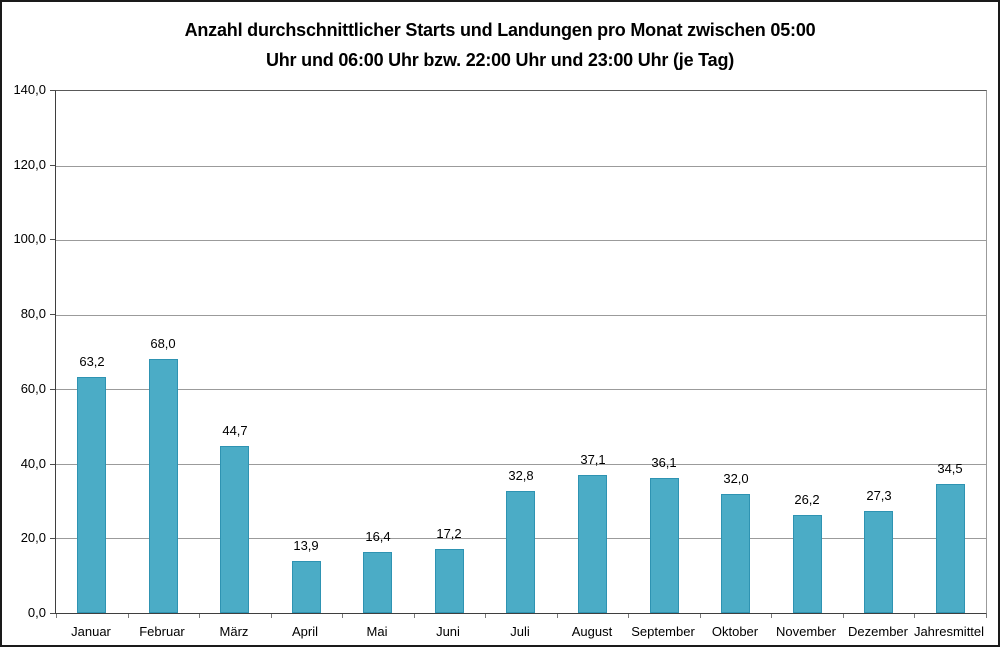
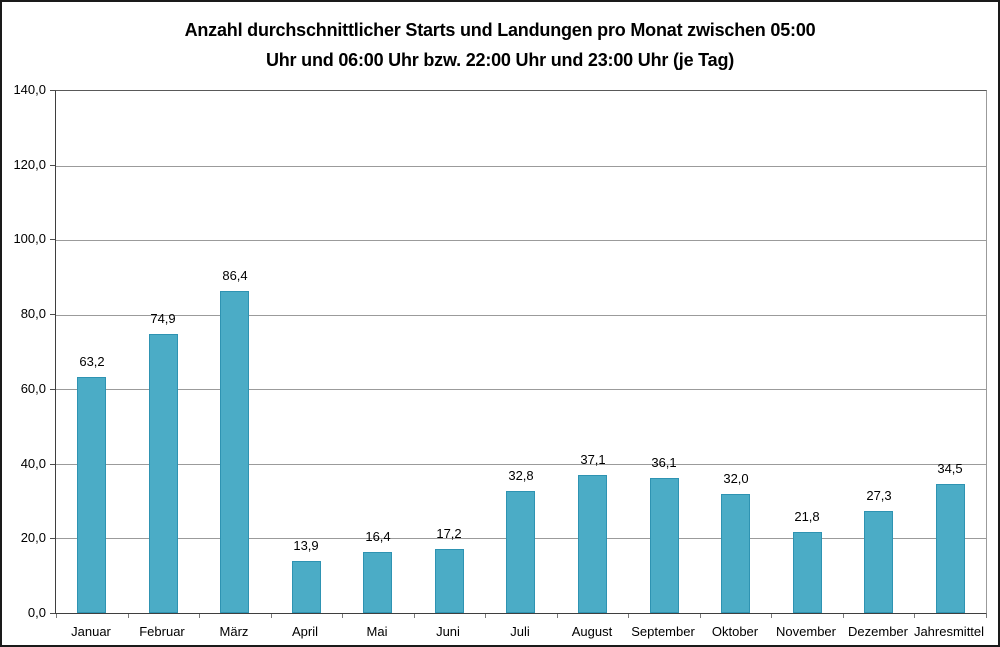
Februar: 68,0 -> 74,9
März: 44,7 -> 86,4
November: 26,2 -> 21,8
